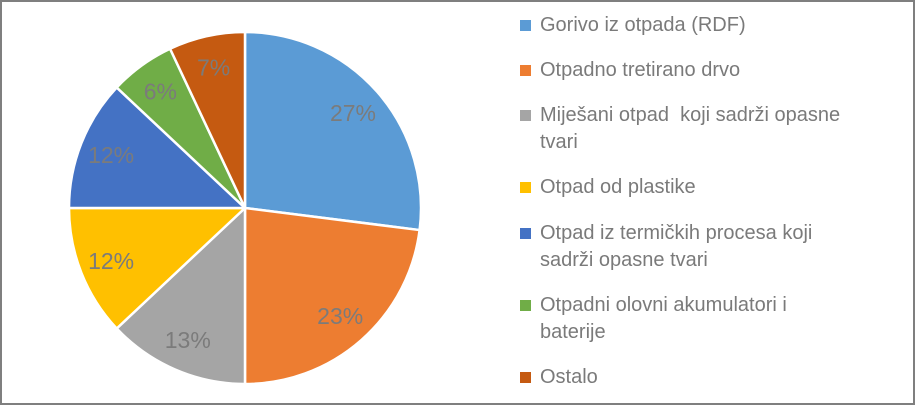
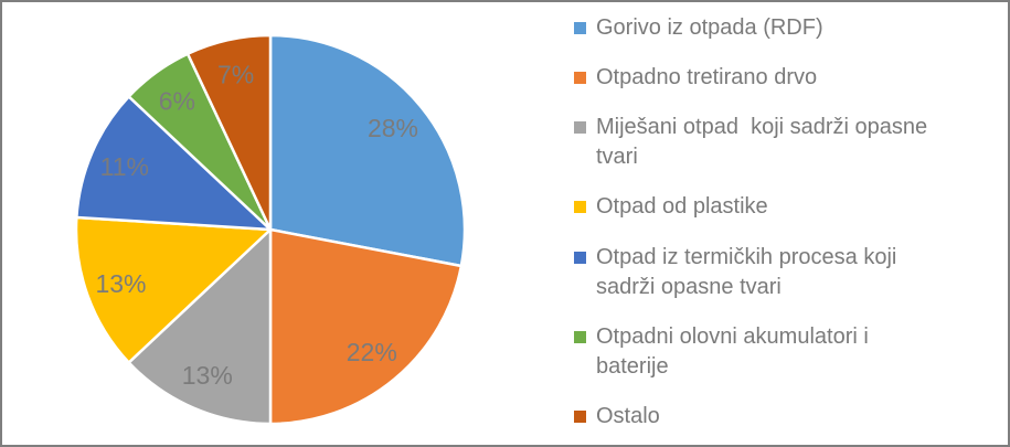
Gorivo iz otpada (RDF): 27% -> 28%
Otpadno tretirano drvo: 23% -> 22%
Otpad od plastike: 12% -> 13%
Otpad iz termičkih procesa koji sadrži opasne tvari: 12% -> 11%
